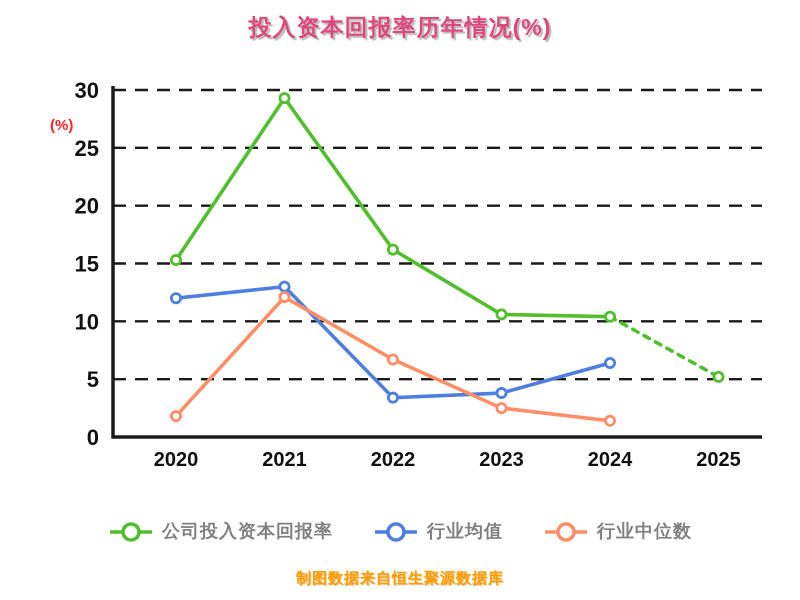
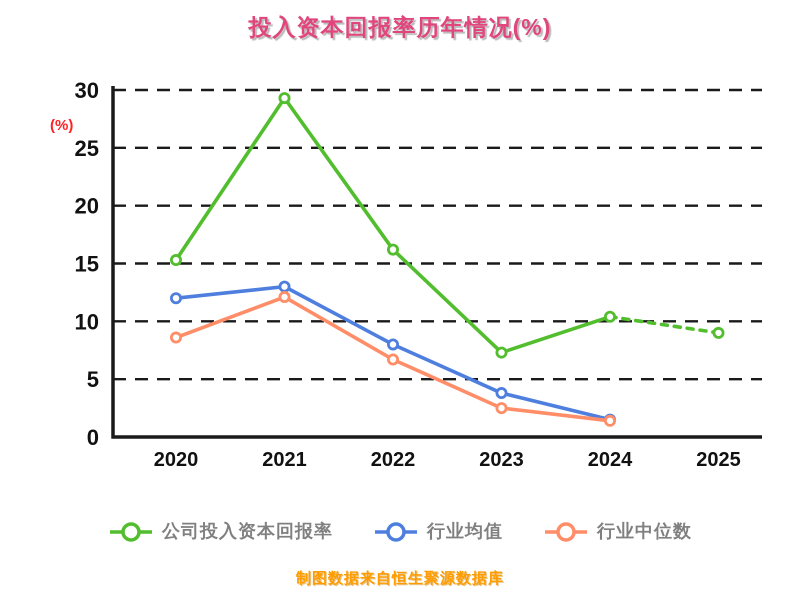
行业中位数/2020: 1.8 -> 8.6
行业均值/2022: 3.4 -> 8.0
公司投入资本回报率/2023: 10.6 -> 7.3
行业均值/2024: 6.4 -> 1.5
公司投入资本回报率/2025: 5.2 -> 9.0
